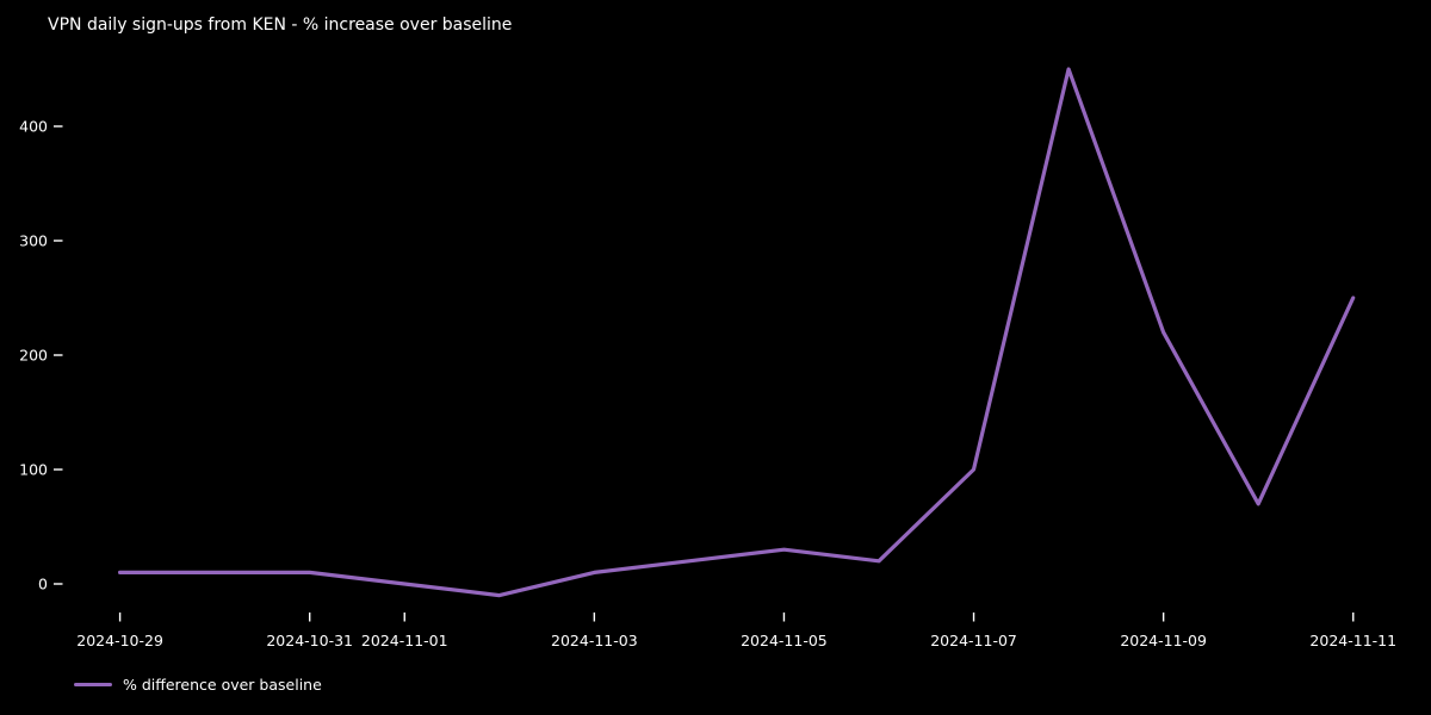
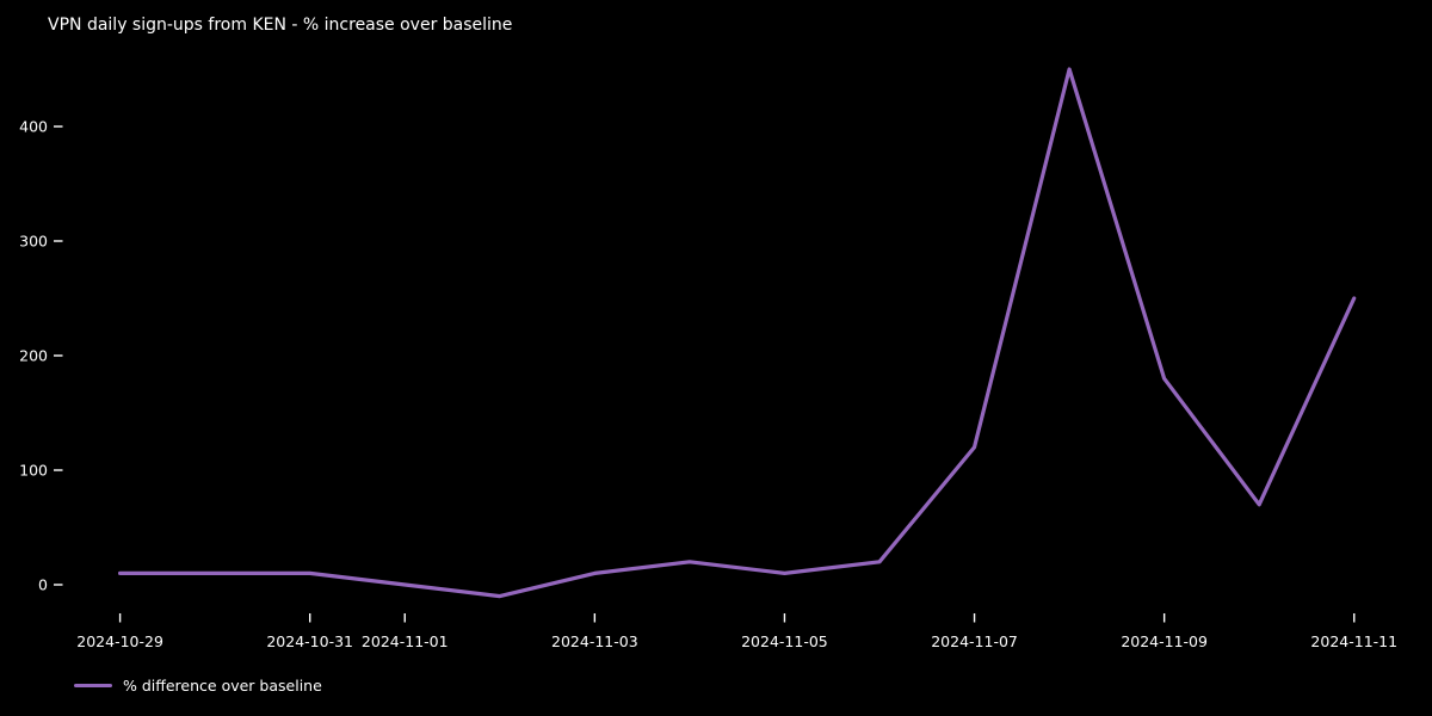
2024-11-05: 30 -> 10
2024-11-07: 100 -> 120
2024-11-09: 220 -> 180
